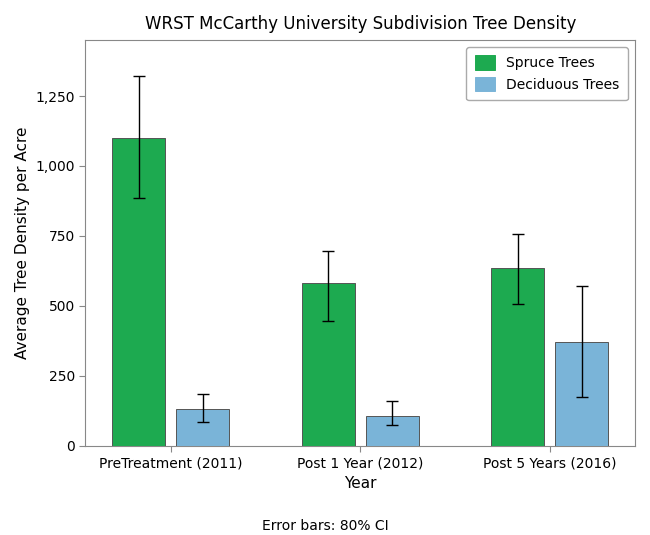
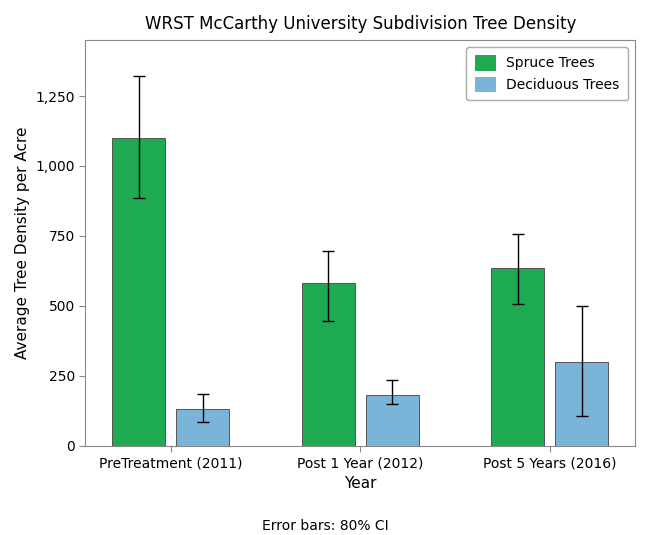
Deciduous Trees/Post 1 Year (2012): 105 -> 180
Deciduous Trees/Post 5 Years (2016): 370 -> 300
